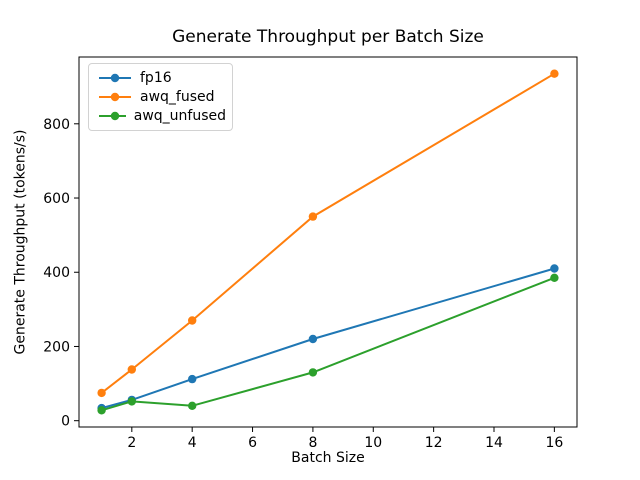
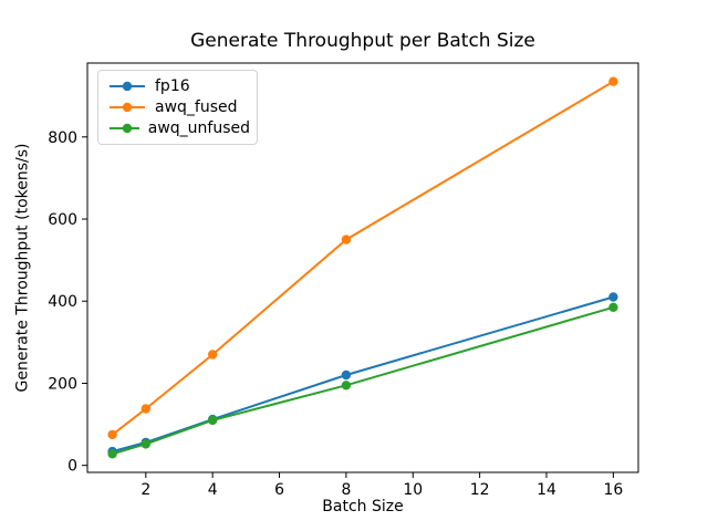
awq_unfused/4: 40 -> 110
awq_unfused/8: 130 -> 200
